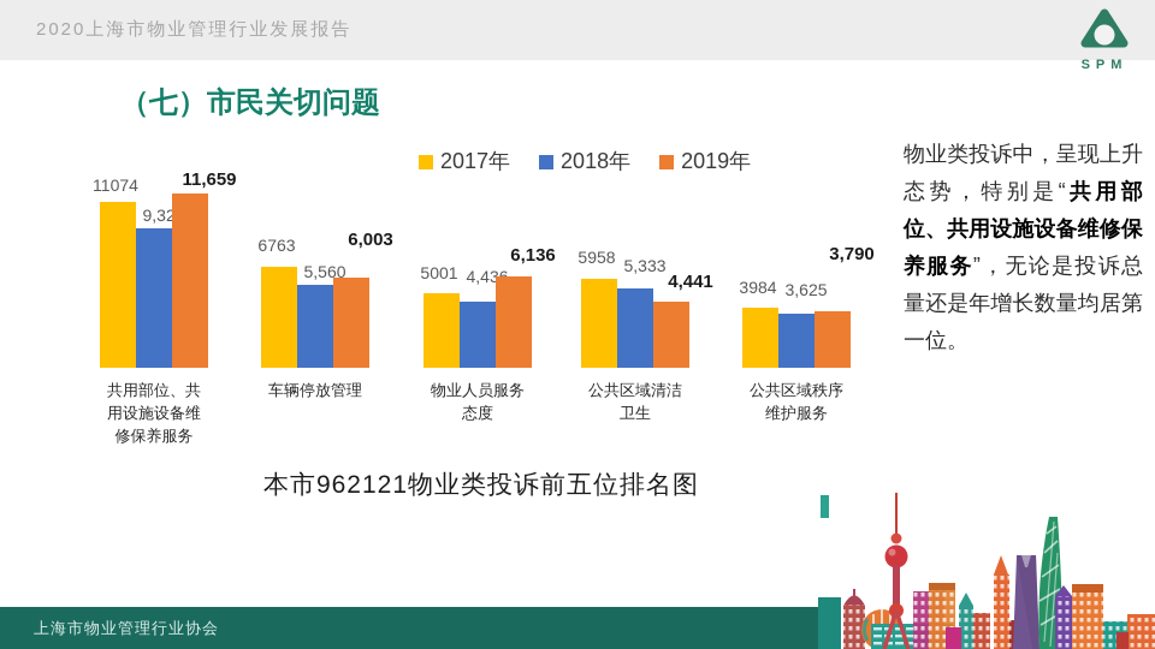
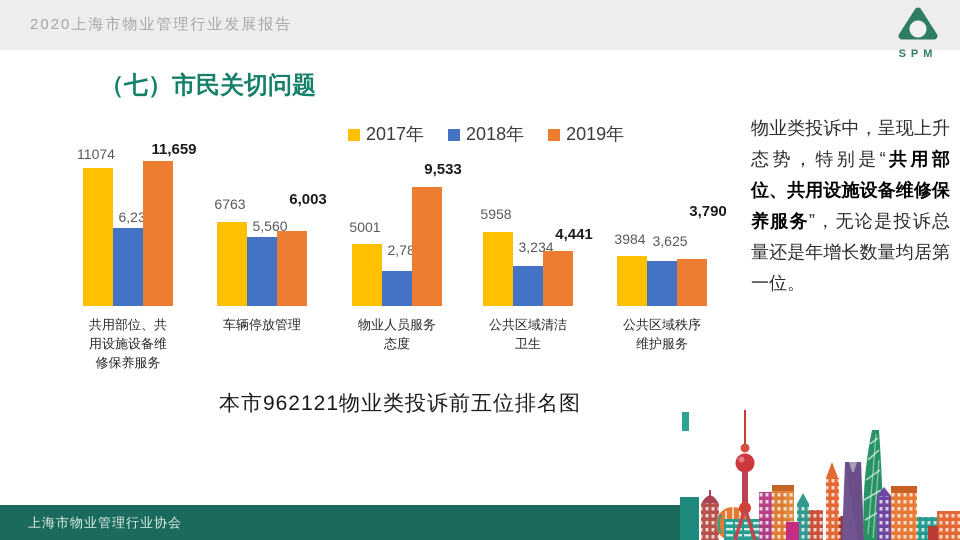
2018年/共用部位、共用设施设备维修保养服务: 9,320 -> 6,239
2018年/物业人员服务态度: 4,436 -> 2,788
2019年/物业人员服务态度: 6,136 -> 9,533
2018年/公共区域清洁卫生: 5,333 -> 3,234
